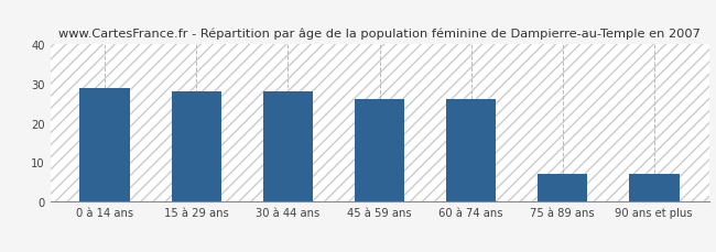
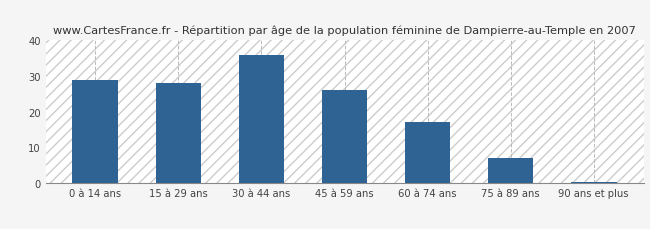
30 à 44 ans: 28.0 -> 36.0
60 à 74 ans: 26.0 -> 17.0
90 ans et plus: 7.0 -> 0.4
